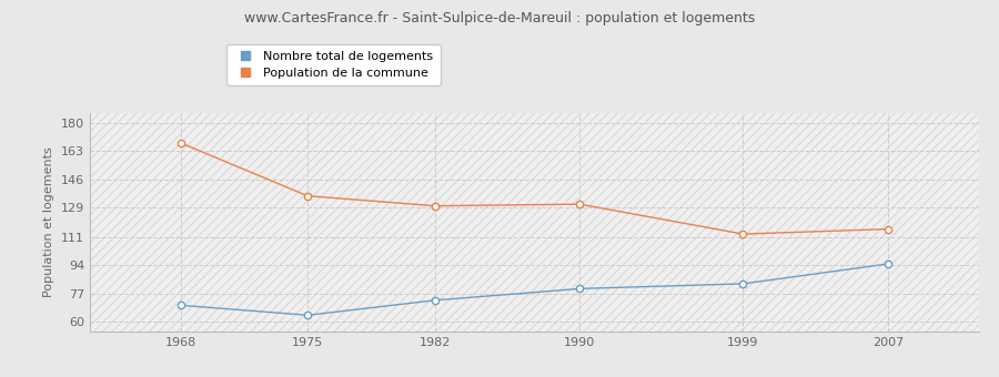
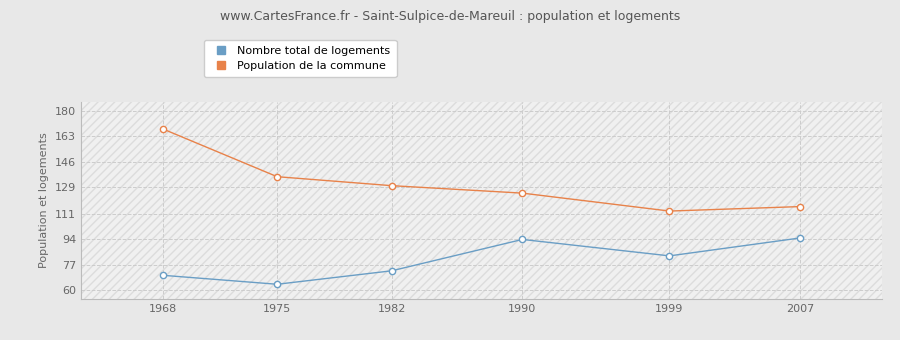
Nombre total de logements/1990: 80 -> 94
Population de la commune/1990: 131 -> 125
